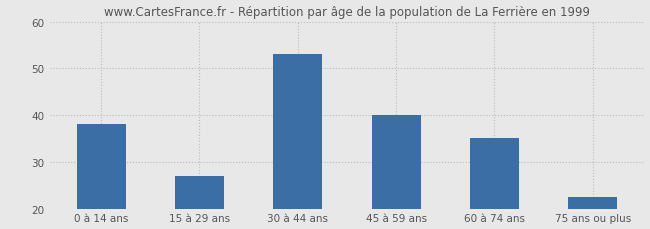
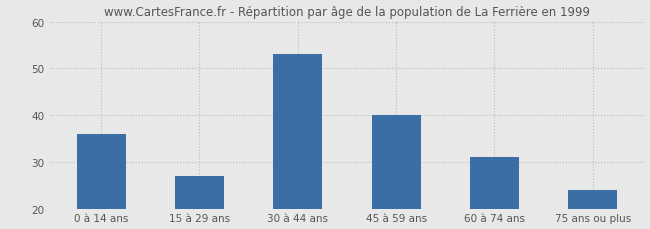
0 à 14 ans: 38.0 -> 36.0
60 à 74 ans: 35.0 -> 31.0
75 ans ou plus: 22.5 -> 24.0
